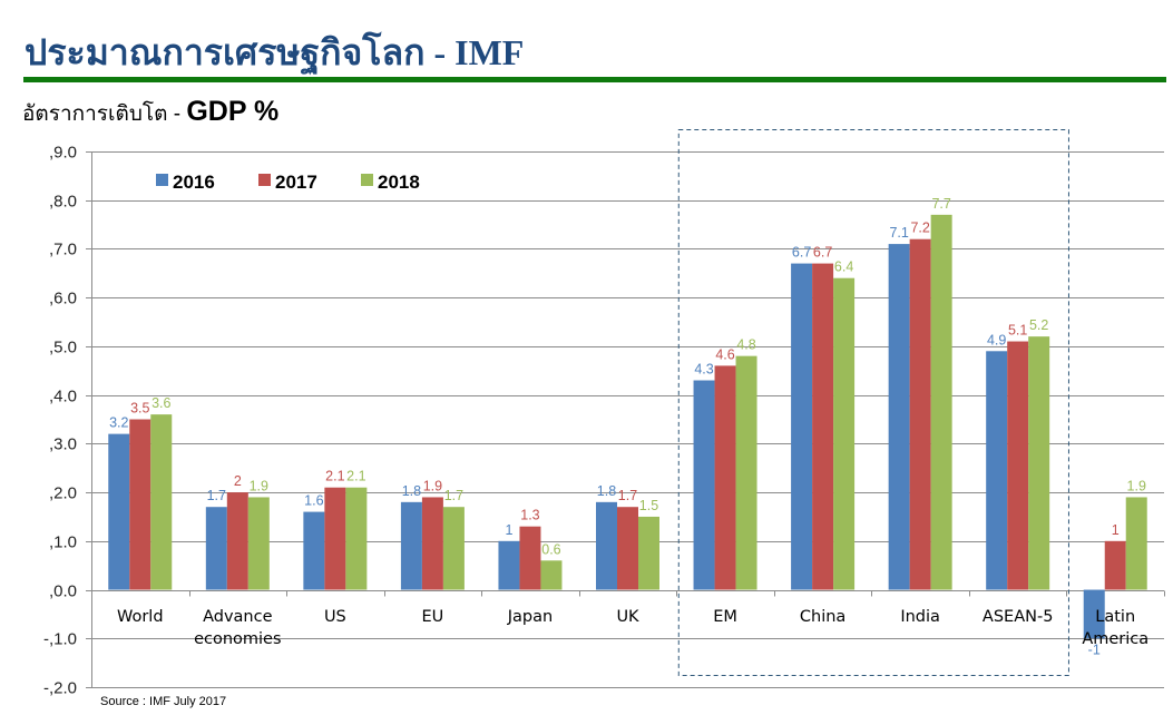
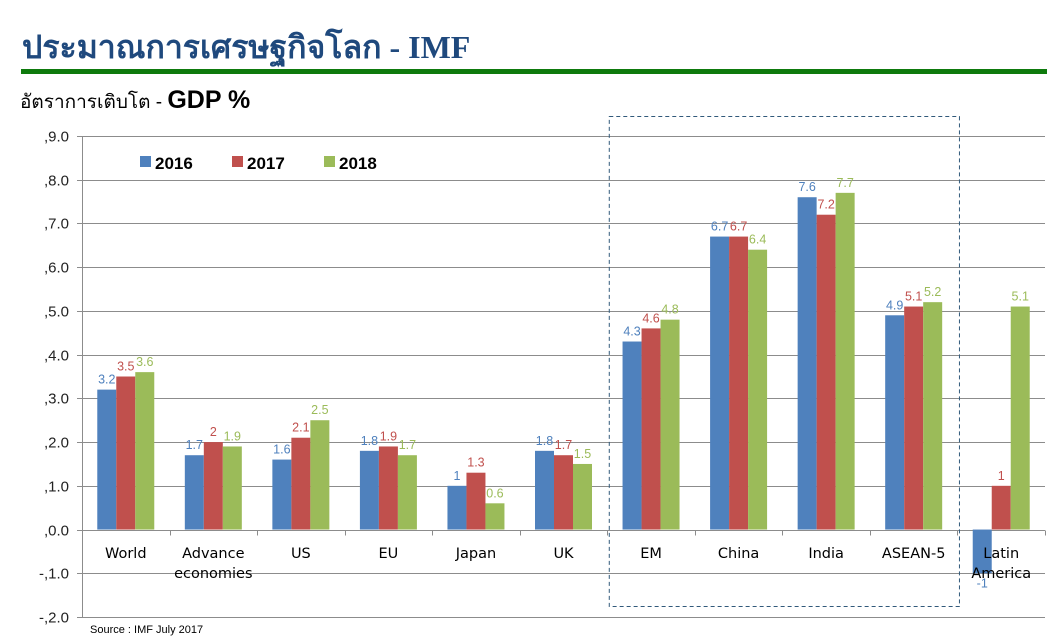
2018/US: 2.1 -> 2.5
2016/India: 7.1 -> 7.6
2018/Latin America: 1.9 -> 5.1
